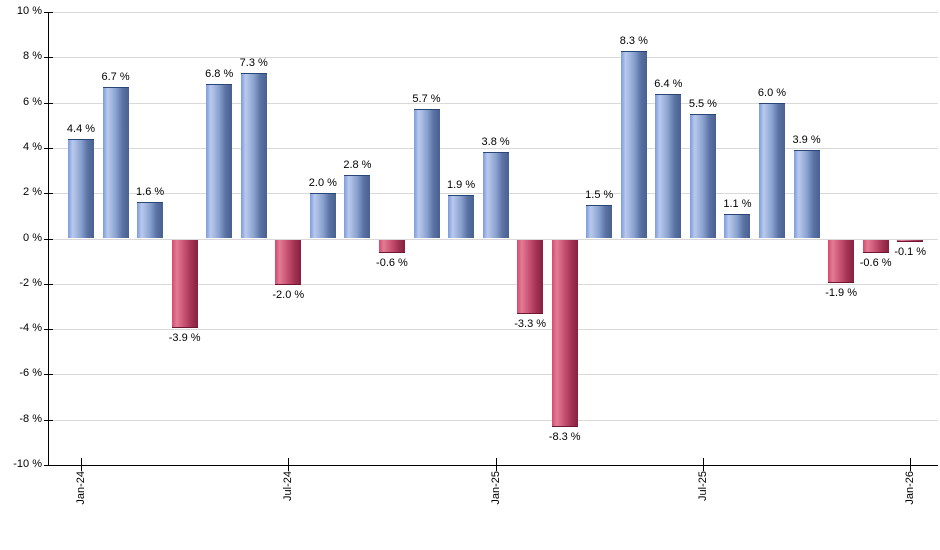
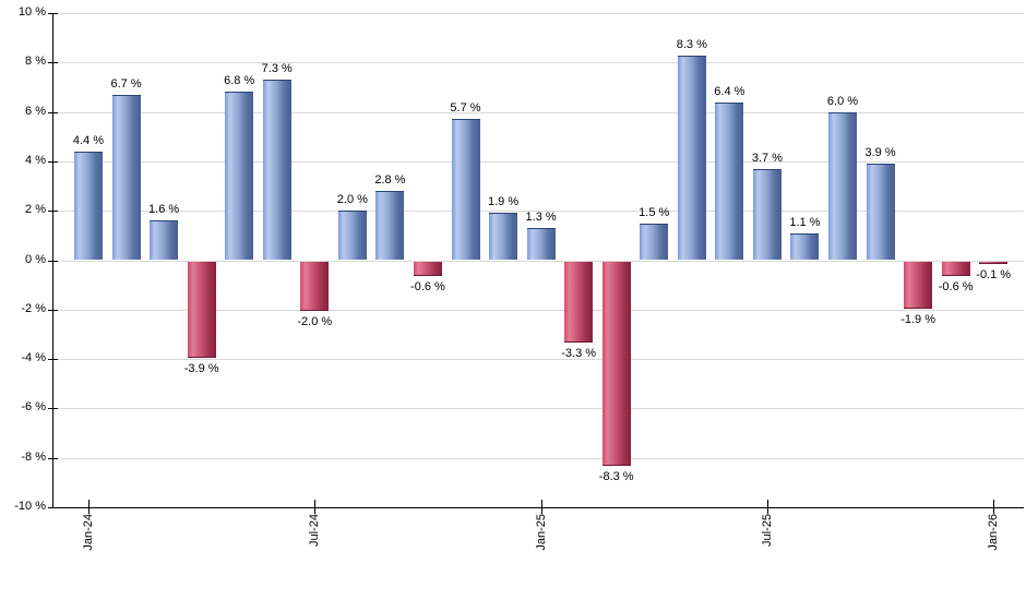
Jan-25: 3.8 -> 1.3
Jul-25: 5.5 -> 3.7
